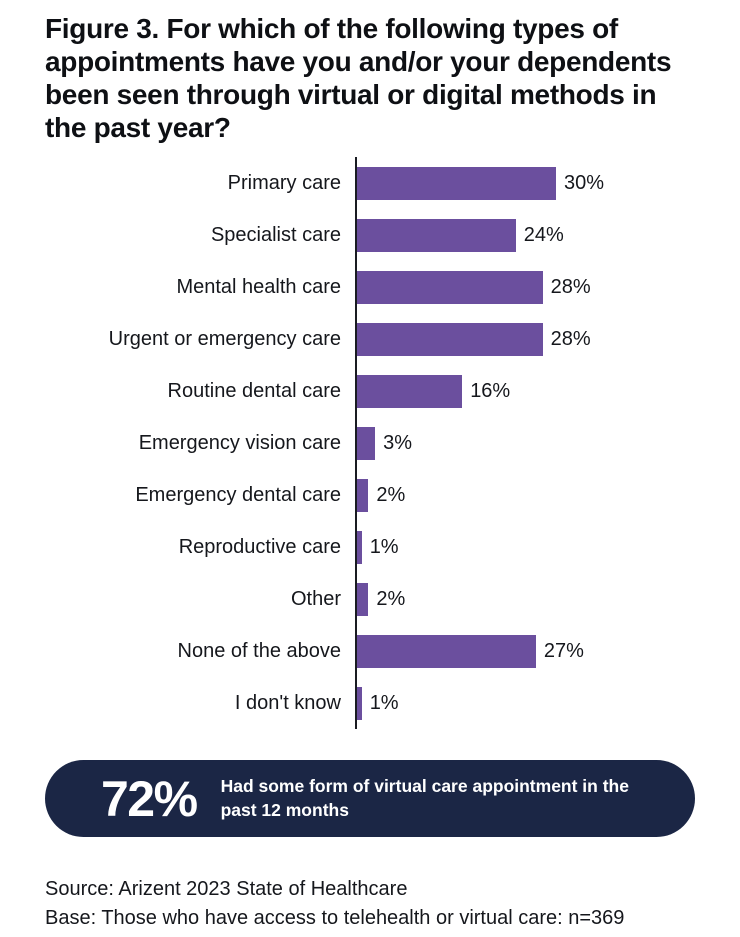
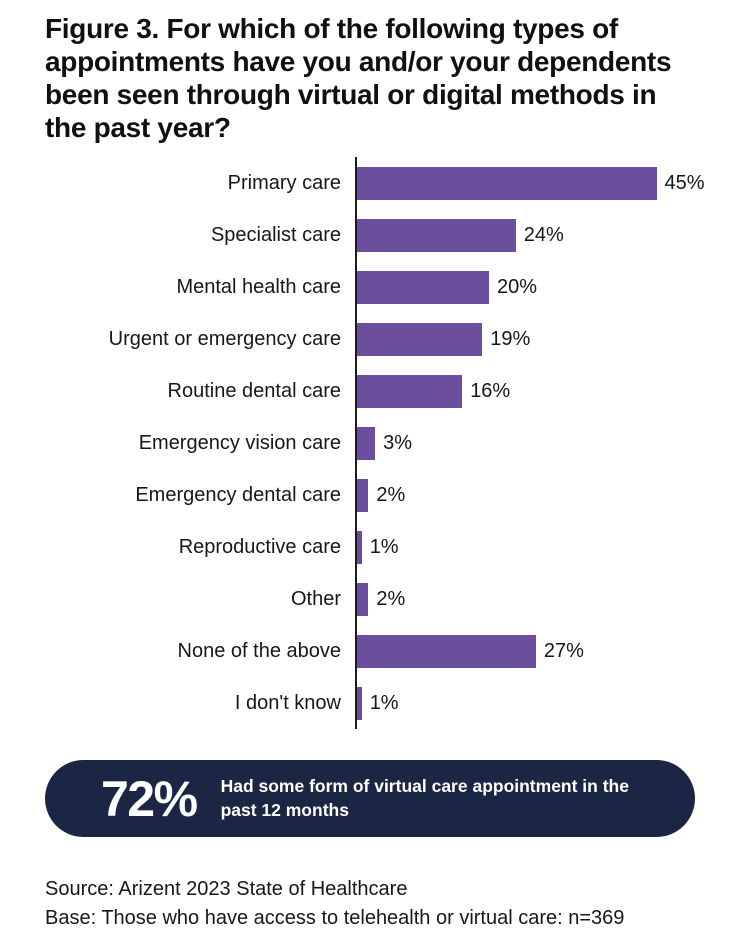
Primary care: 30% -> 45%
Mental health care: 28% -> 20%
Urgent or emergency care: 28% -> 19%
